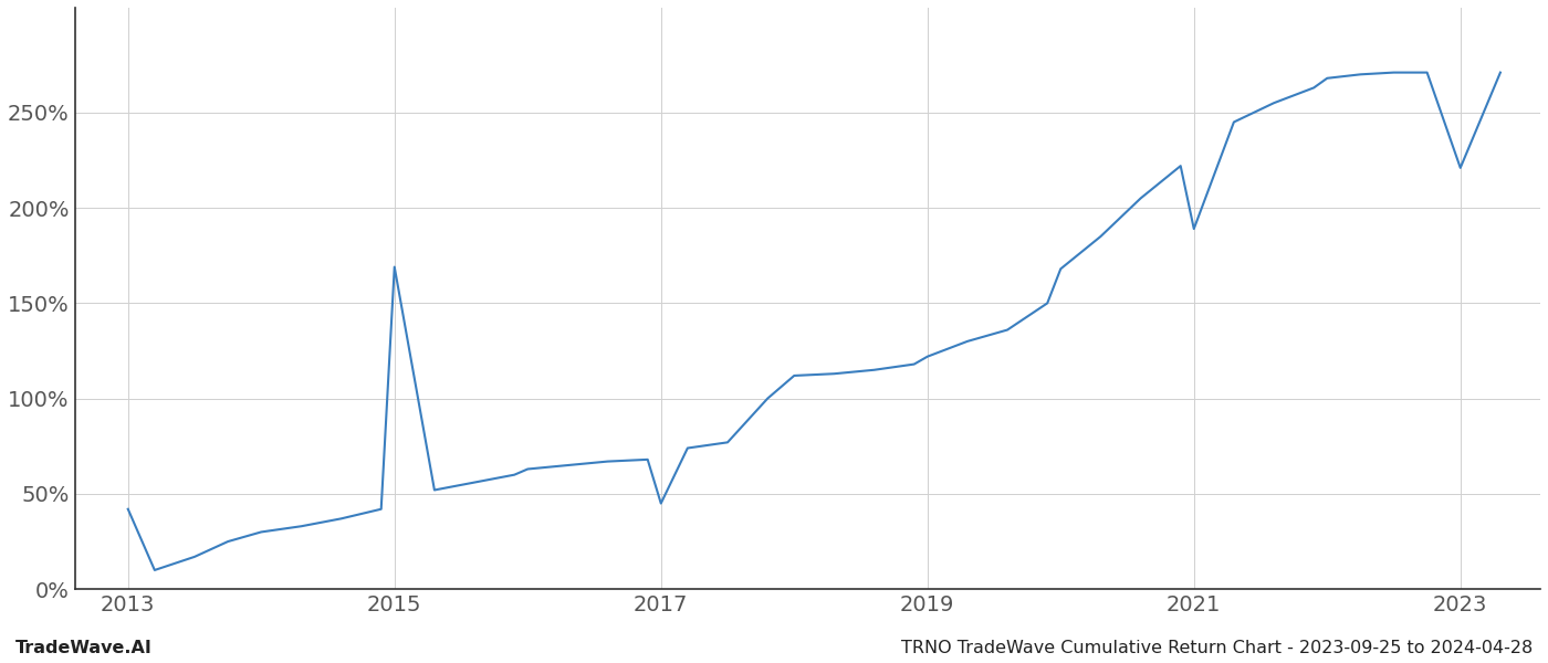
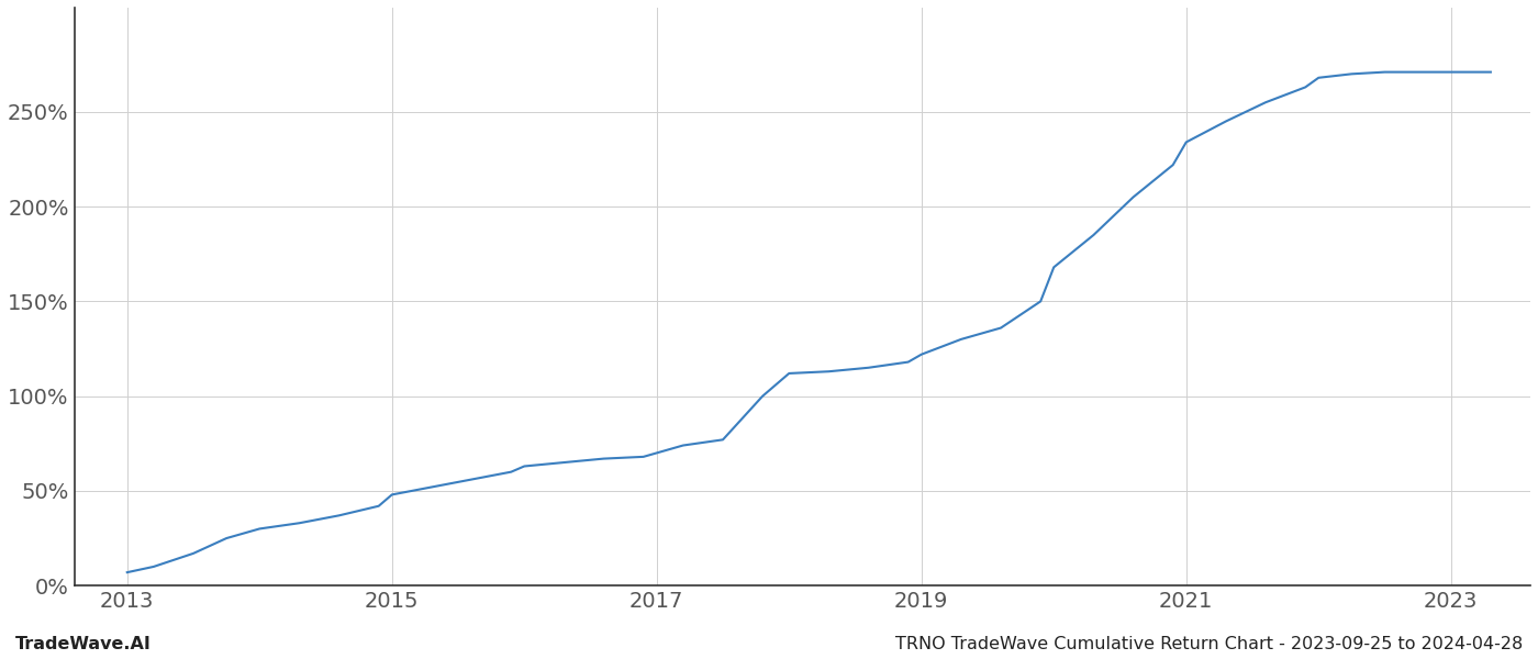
2013: 42% -> 7%
2015: 169% -> 48%
2017: 45% -> 70%
2021: 189% -> 234%
2023: 221% -> 271%
